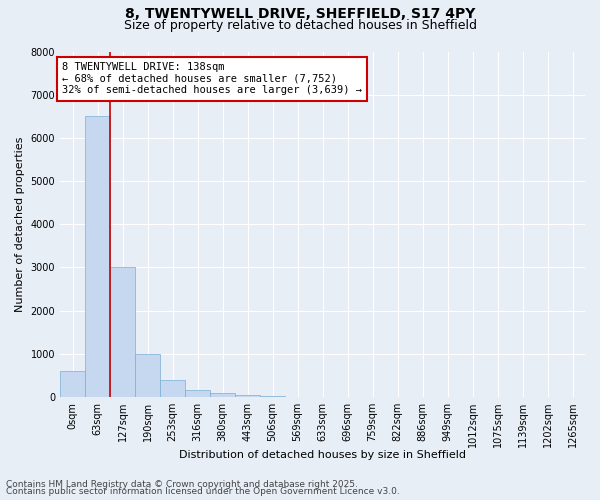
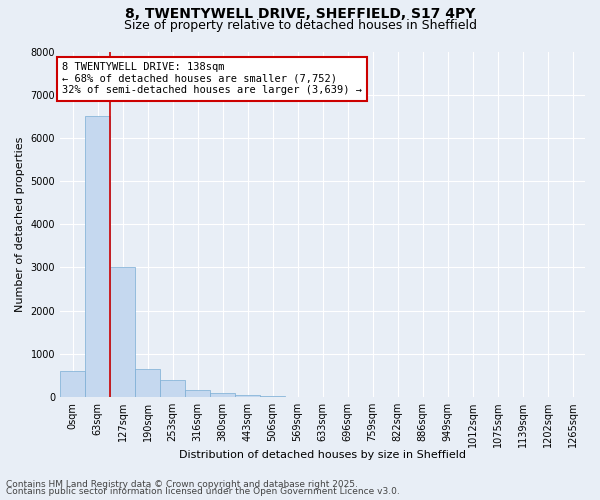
190sqm: 1000 -> 650
